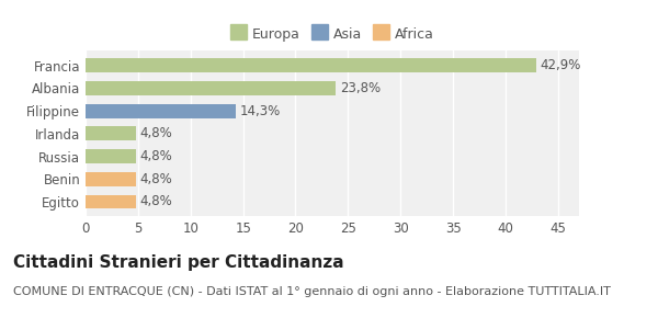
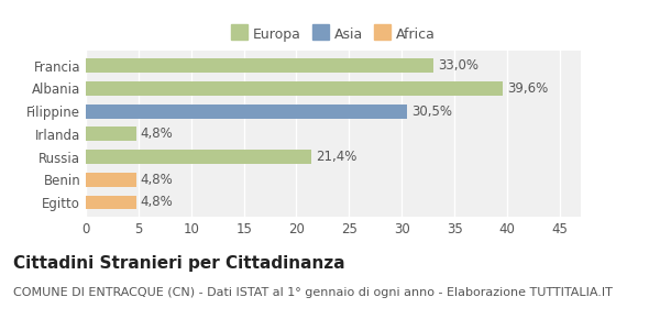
Francia: 42,9% -> 33,0%
Albania: 23,8% -> 39,6%
Filippine: 14,3% -> 30,5%
Russia: 4,8% -> 21,4%
